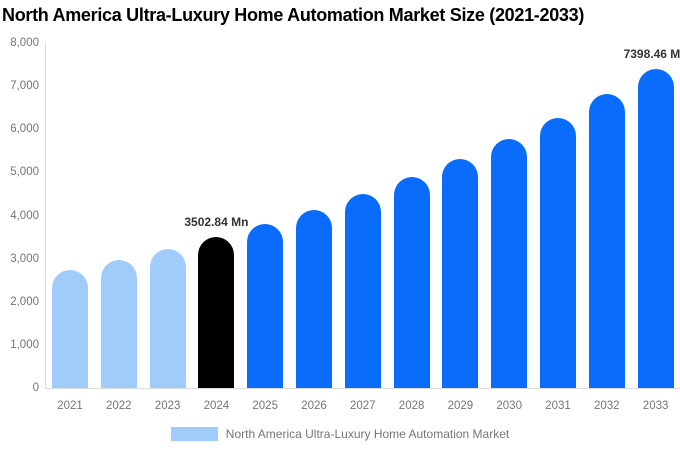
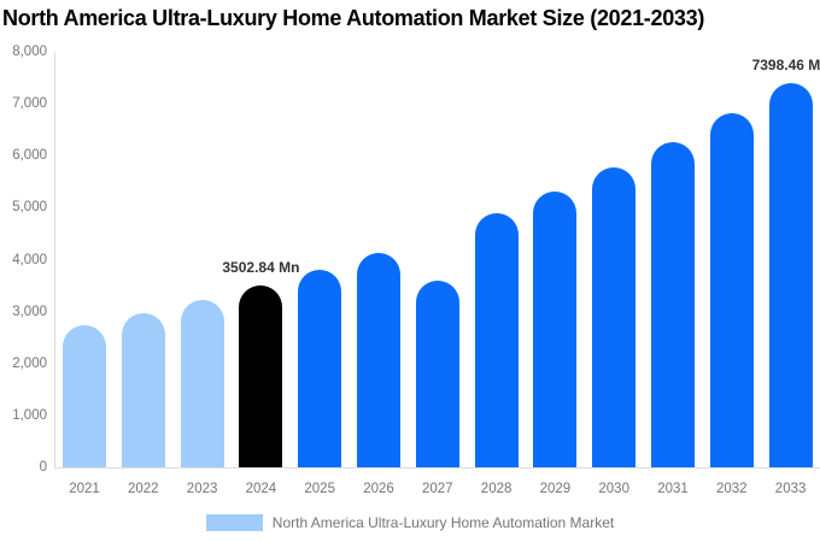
2027: 4500 -> 3600
